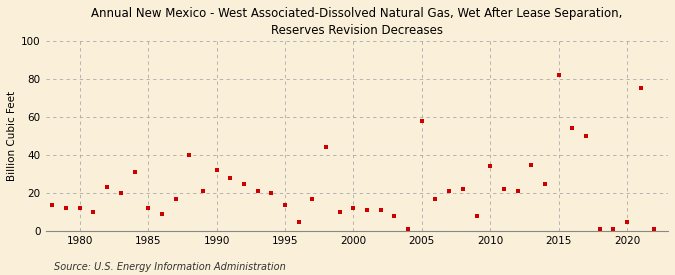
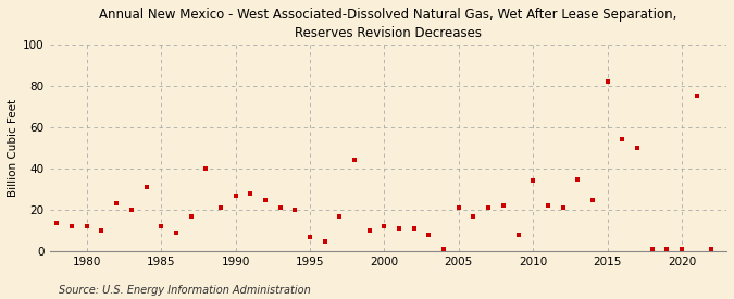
1990: 32 -> 27
1995: 14 -> 7
2005: 58 -> 21
2020: 5 -> 1
